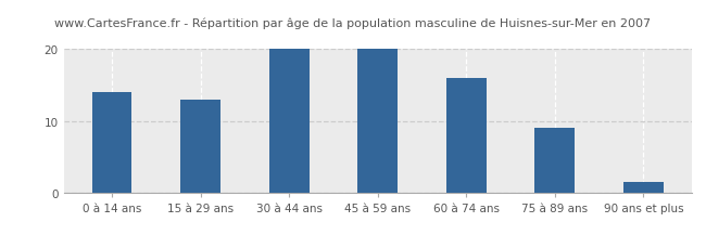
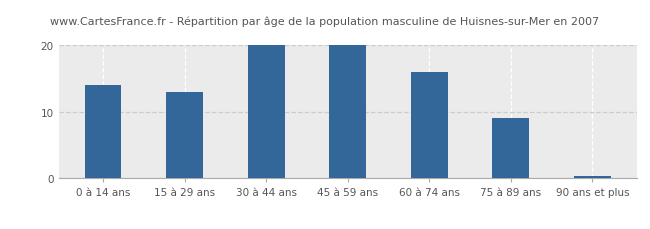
90 ans et plus: 1.6 -> 0.3
